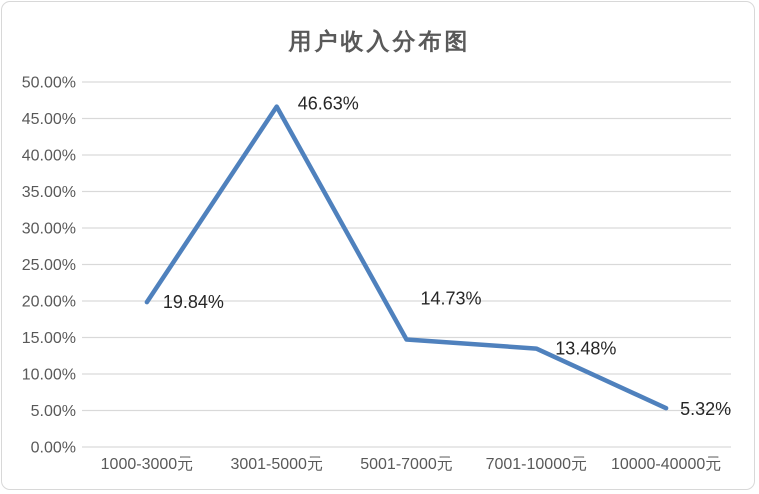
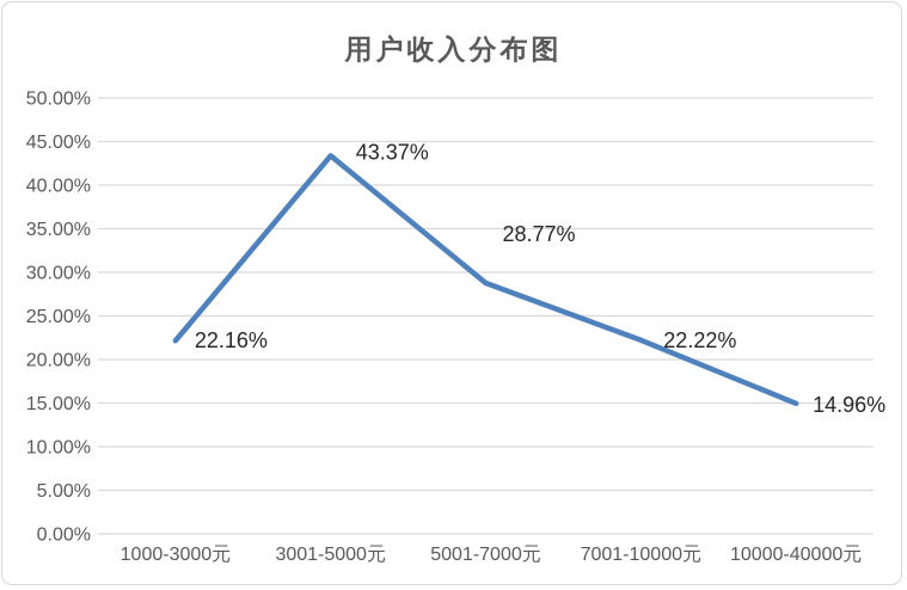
1000-3000元: 19.84% -> 22.16%
3001-5000元: 46.63% -> 43.37%
5001-7000元: 14.73% -> 28.77%
7001-10000元: 13.48% -> 22.22%
10000-40000元: 5.32% -> 14.96%
